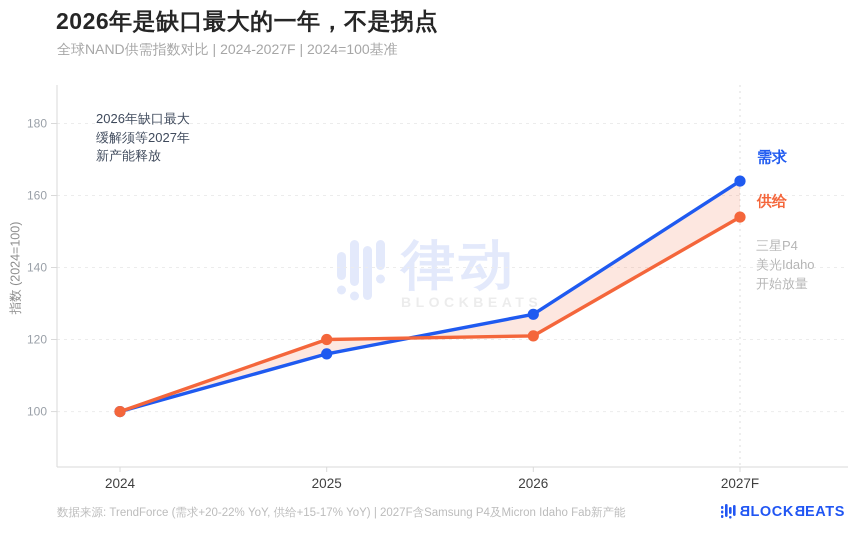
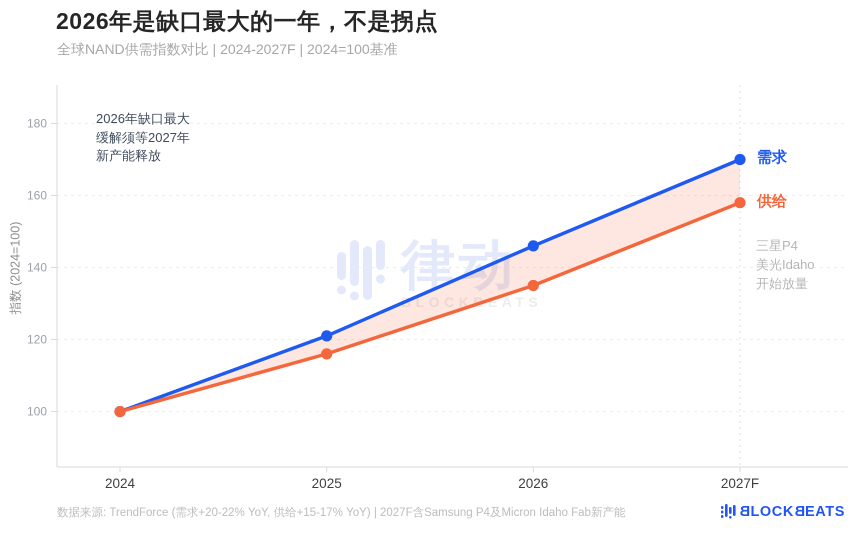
需求/2025: 116 -> 121
供给/2025: 120 -> 116
需求/2026: 127 -> 146
供给/2026: 121 -> 135
需求/2027F: 164 -> 170
供给/2027F: 154 -> 158
